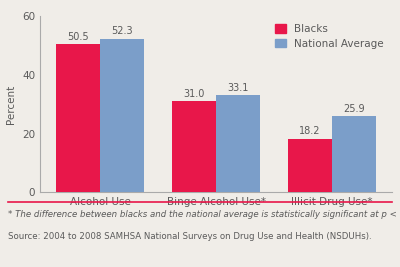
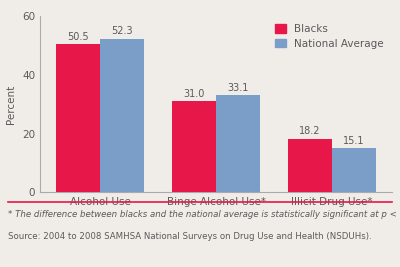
National Average/Illicit Drug Use*: 25.9 -> 15.1
